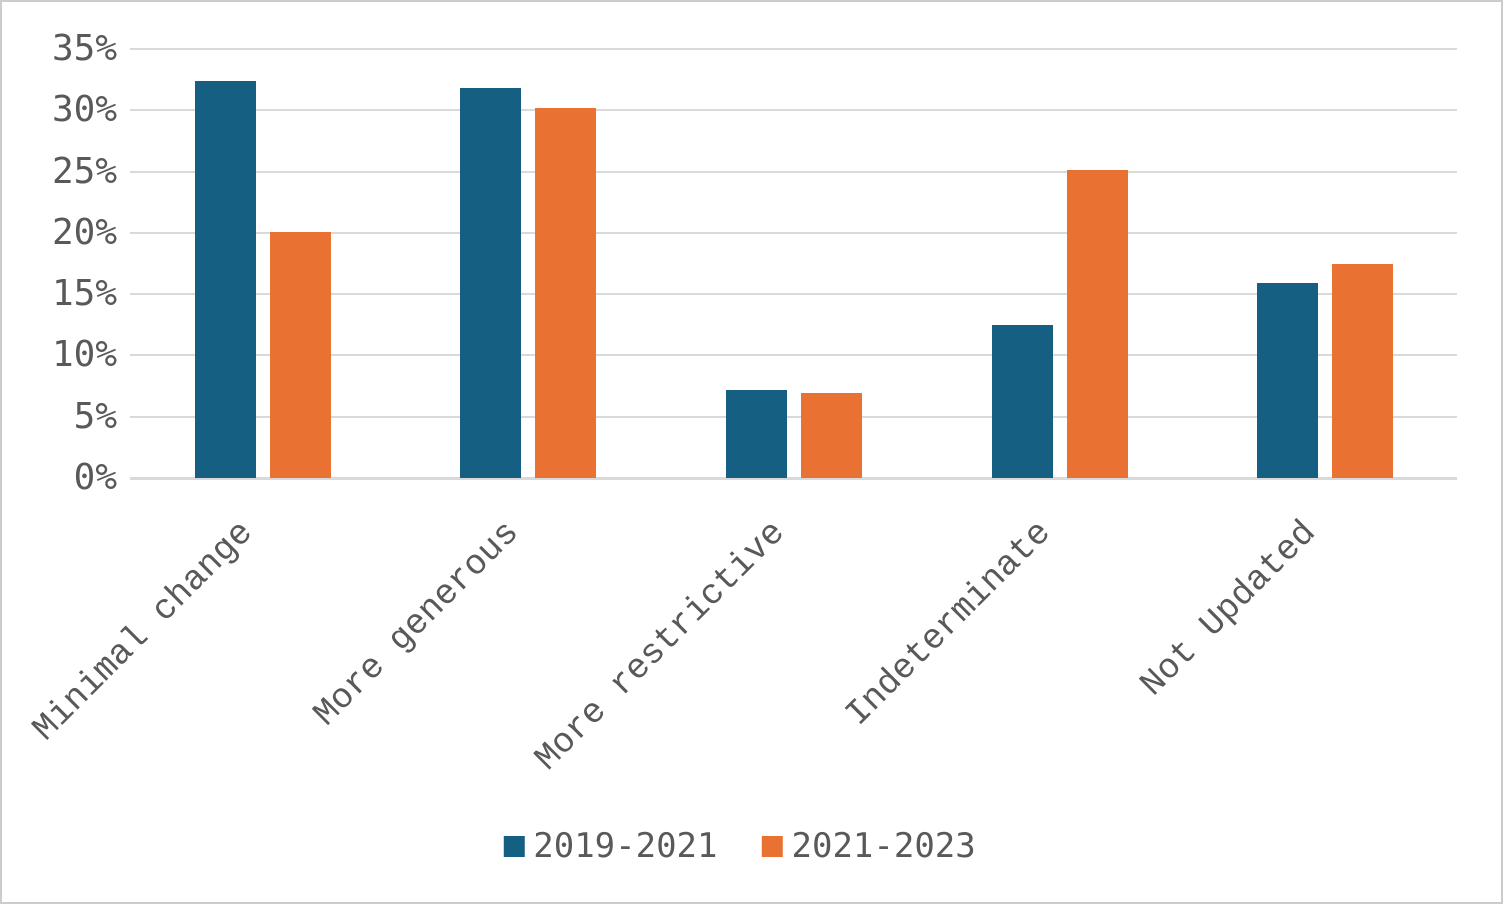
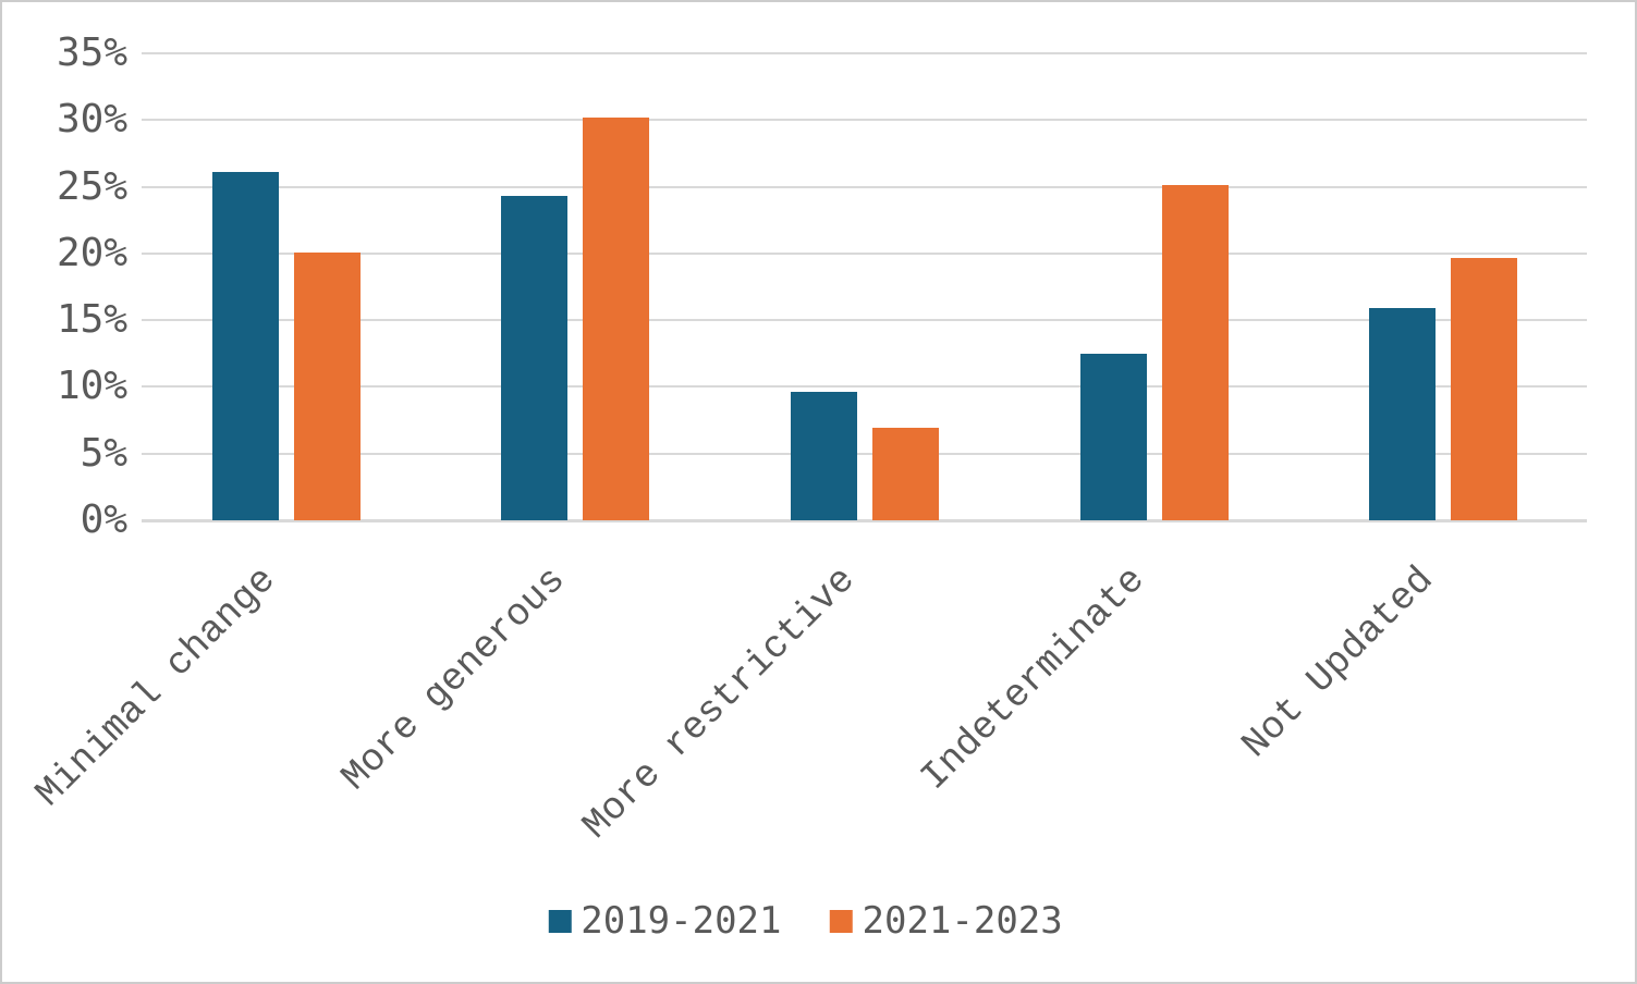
2019-2021/Minimal change: 32.4% -> 26.1%
2019-2021/More generous: 31.8% -> 24.3%
2019-2021/More restrictive: 7.2% -> 9.6%
2021-2023/Not Updated: 17.5% -> 19.7%
